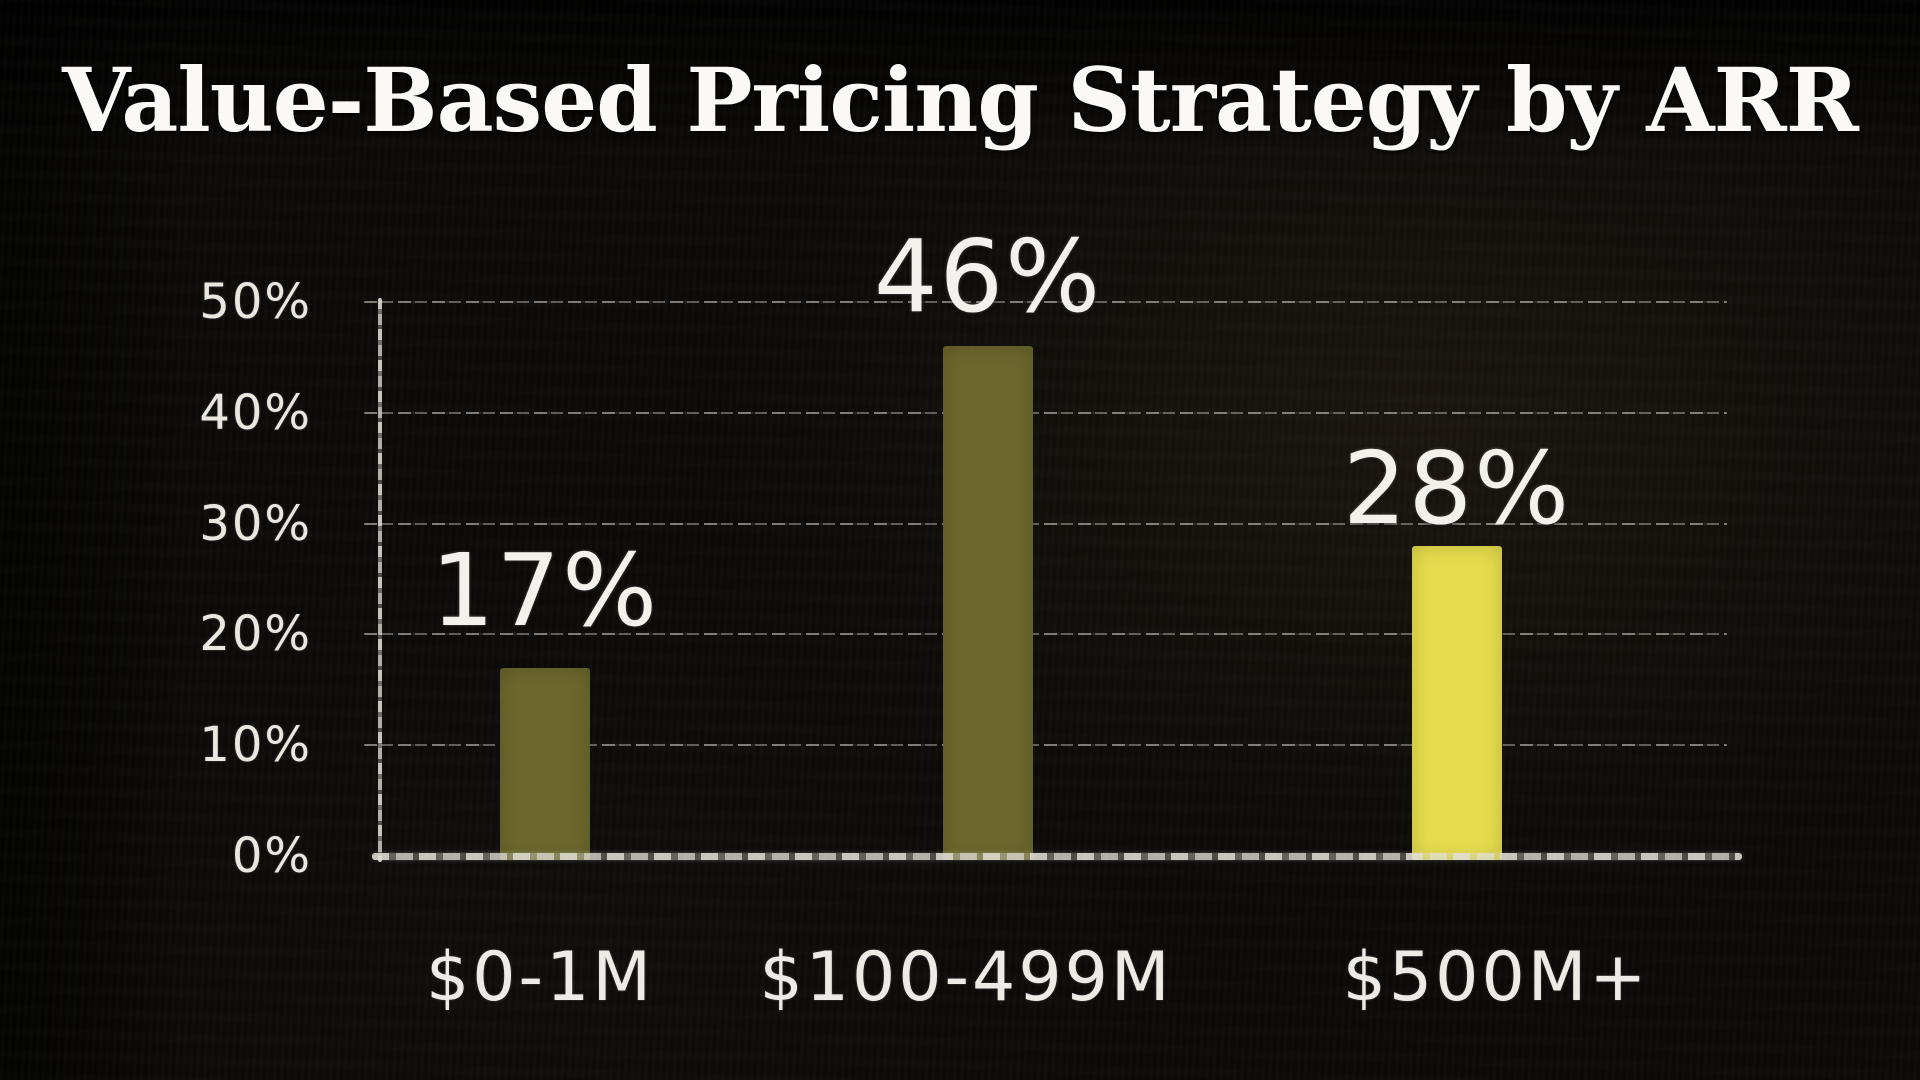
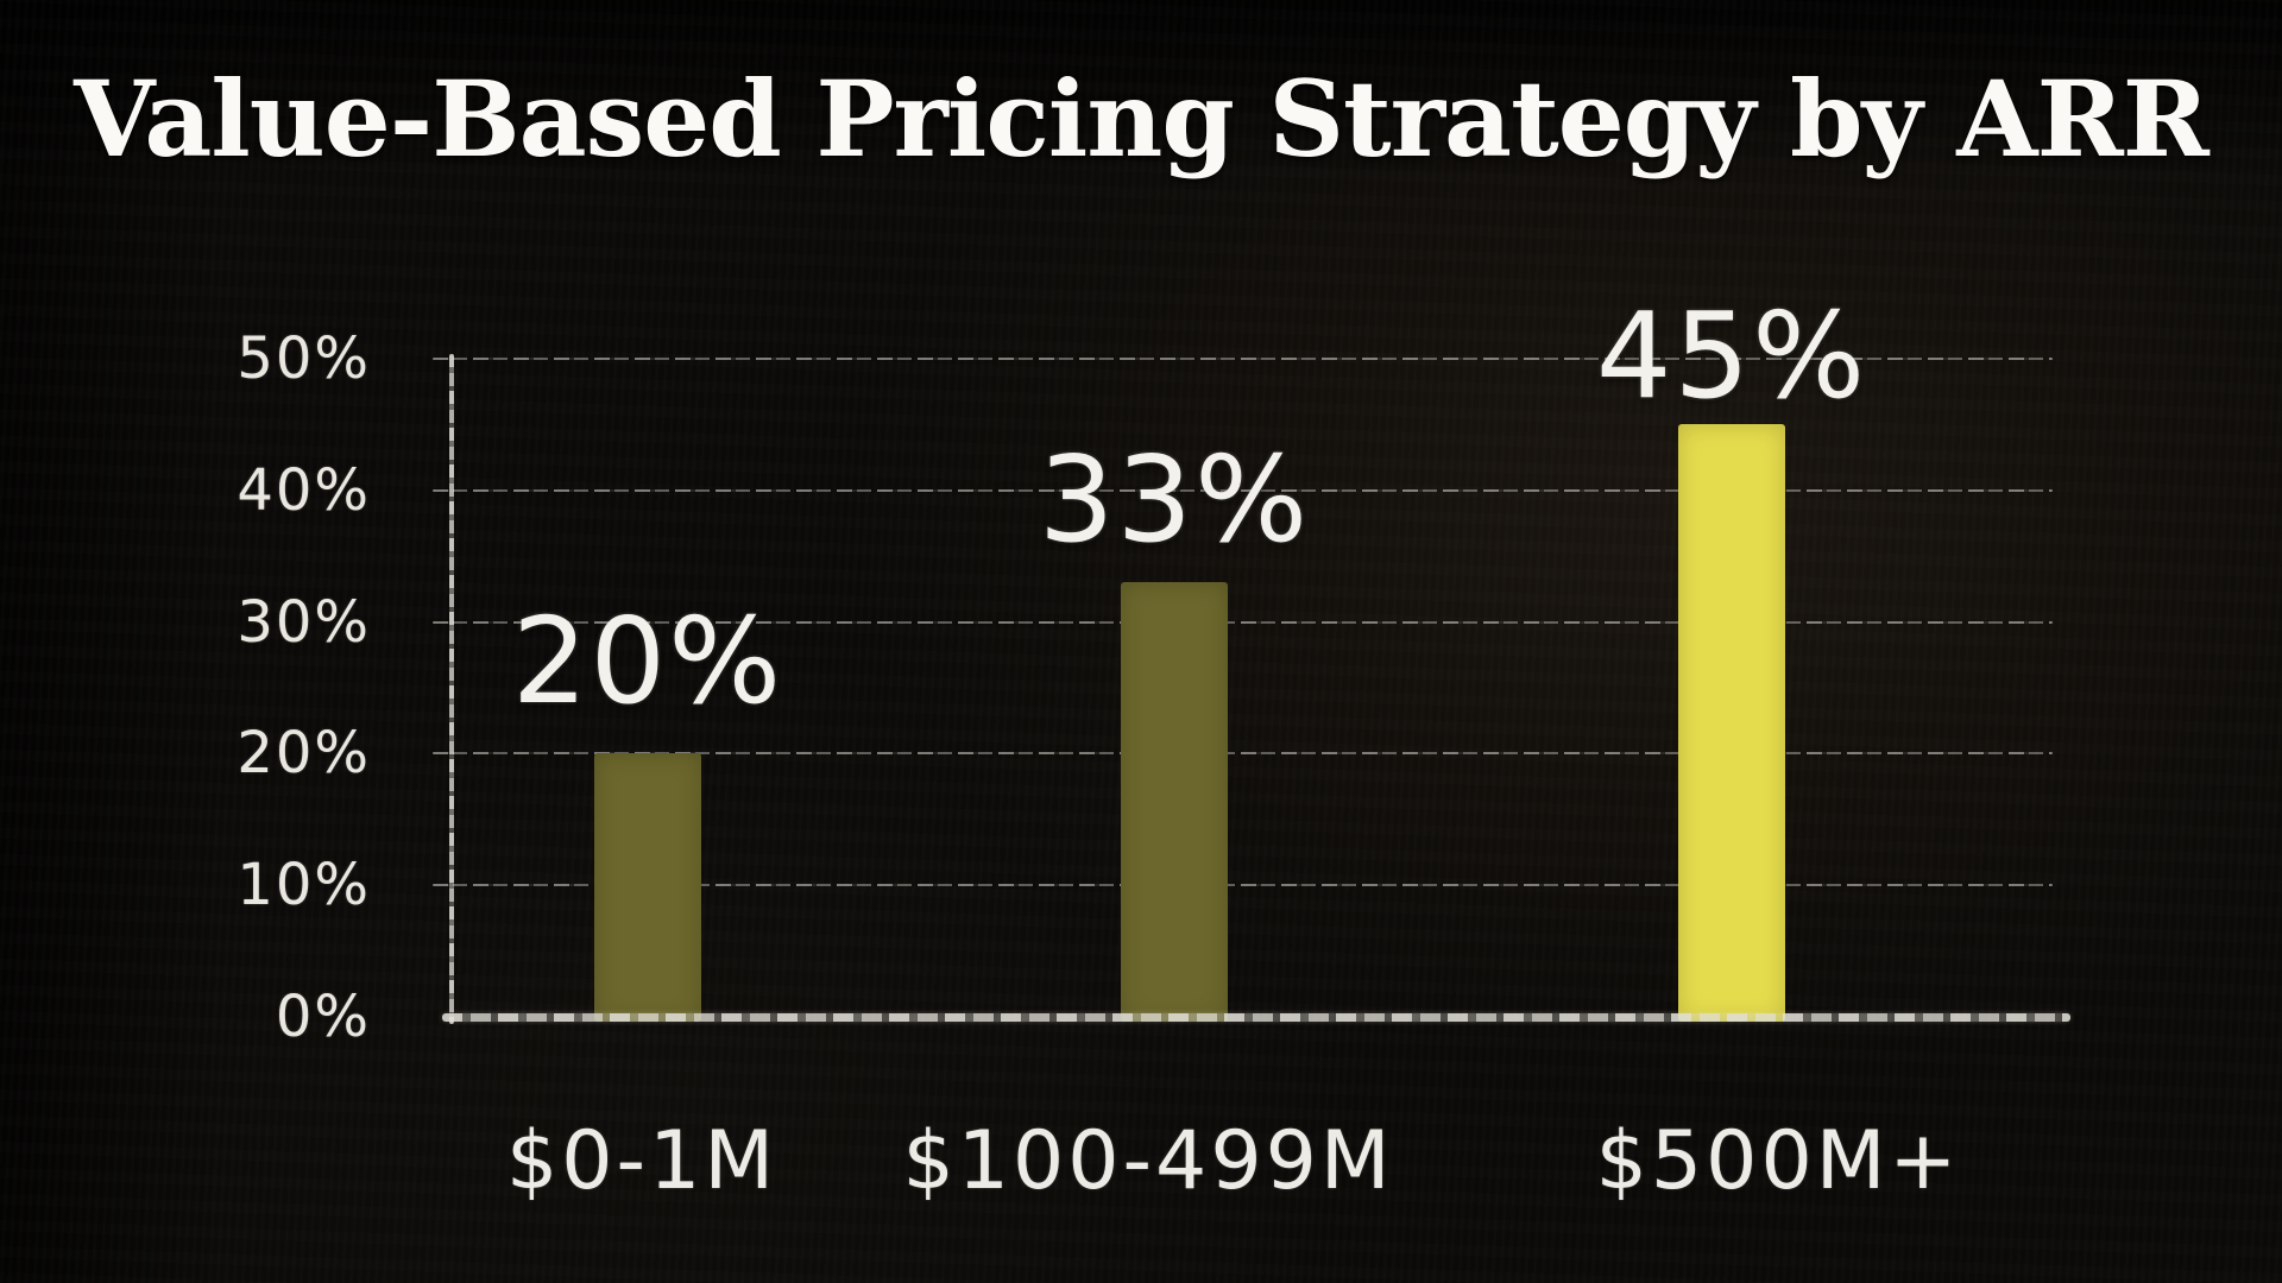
$0-1M: 17% -> 20%
$100-499M: 46% -> 33%
$500M+: 28% -> 45%
